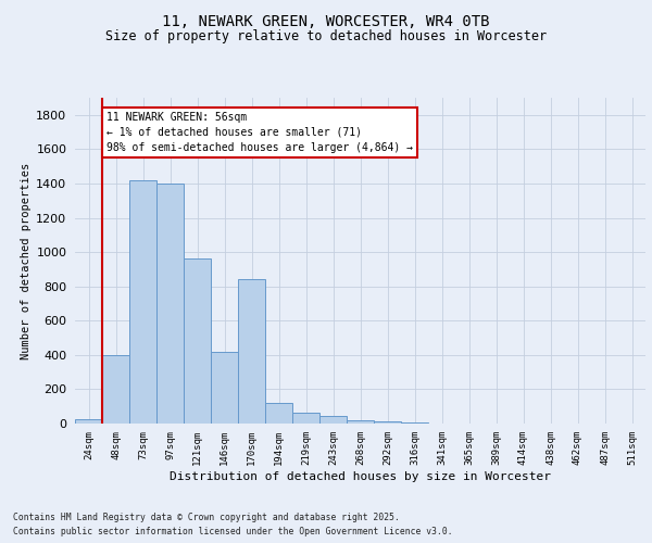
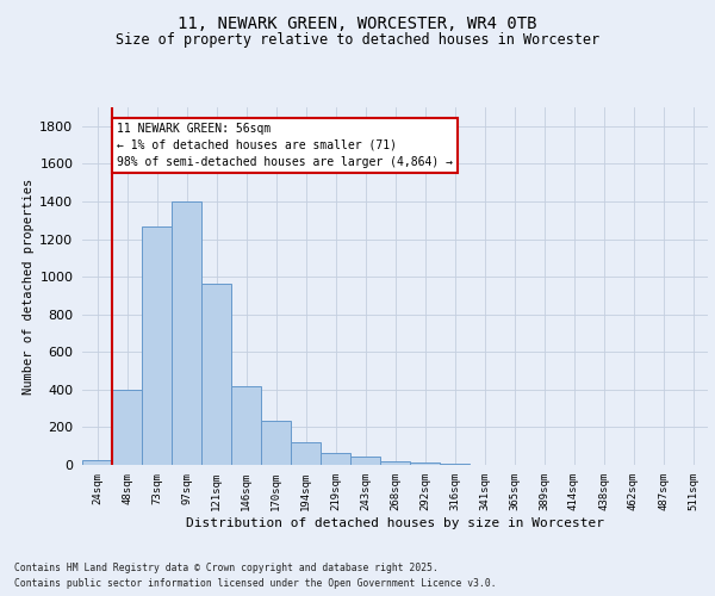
73sqm: 1420 -> 1260
170sqm: 840 -> 240
